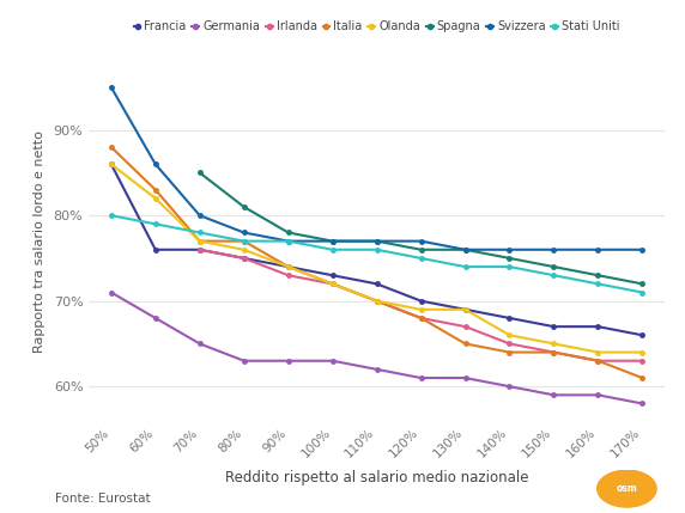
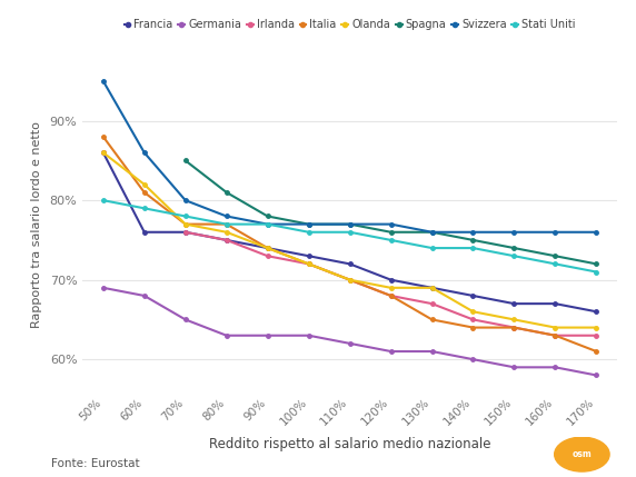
Germania/50%: 71% -> 69%
Italia/60%: 83% -> 81%
